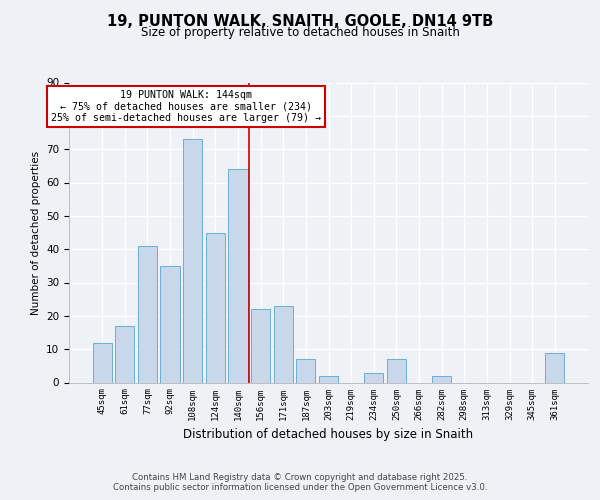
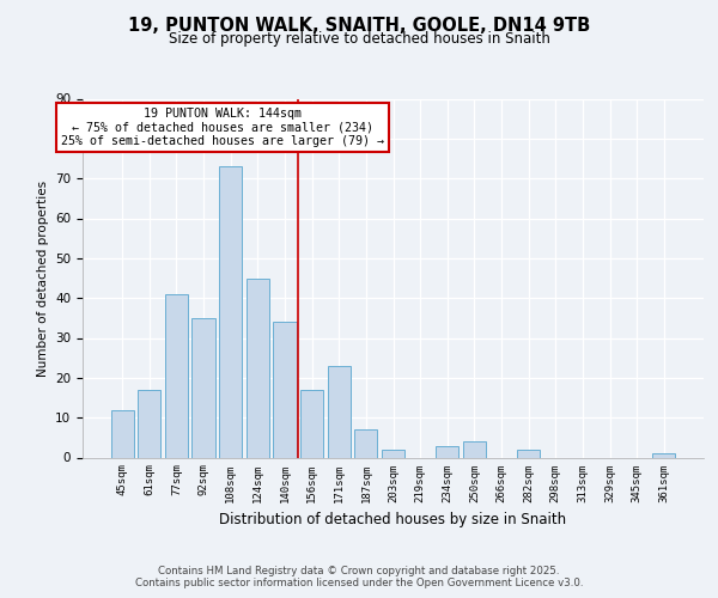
140sqm: 64 -> 34
156sqm: 22 -> 17
250sqm: 7 -> 4
361sqm: 9 -> 1
